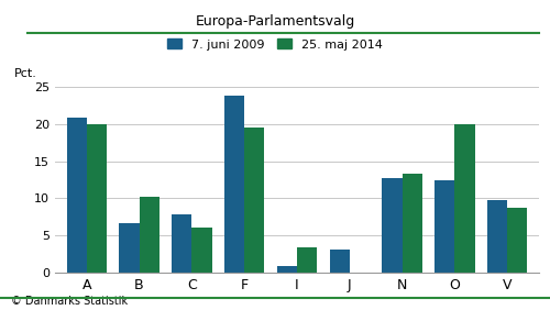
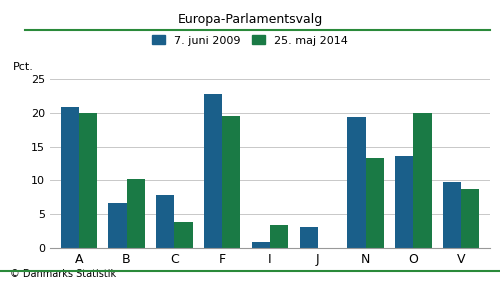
25. maj 2014/C: 6.1 -> 3.8
7. juni 2009/F: 23.8 -> 22.8
7. juni 2009/N: 12.7 -> 19.4
7. juni 2009/O: 12.4 -> 13.6
